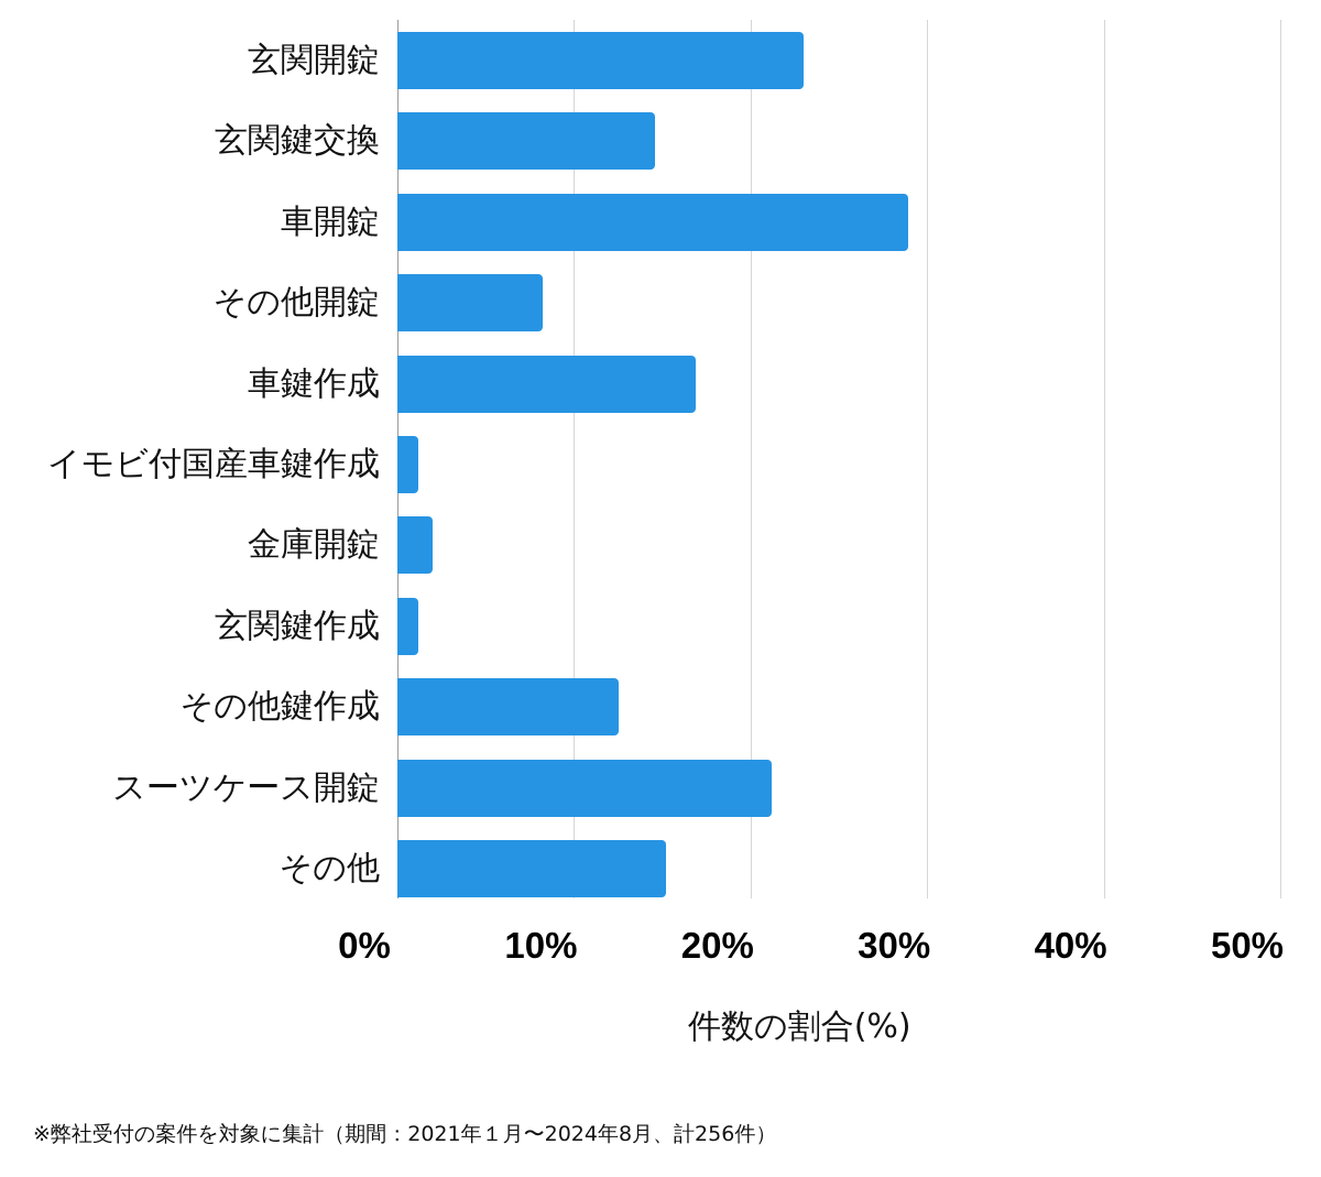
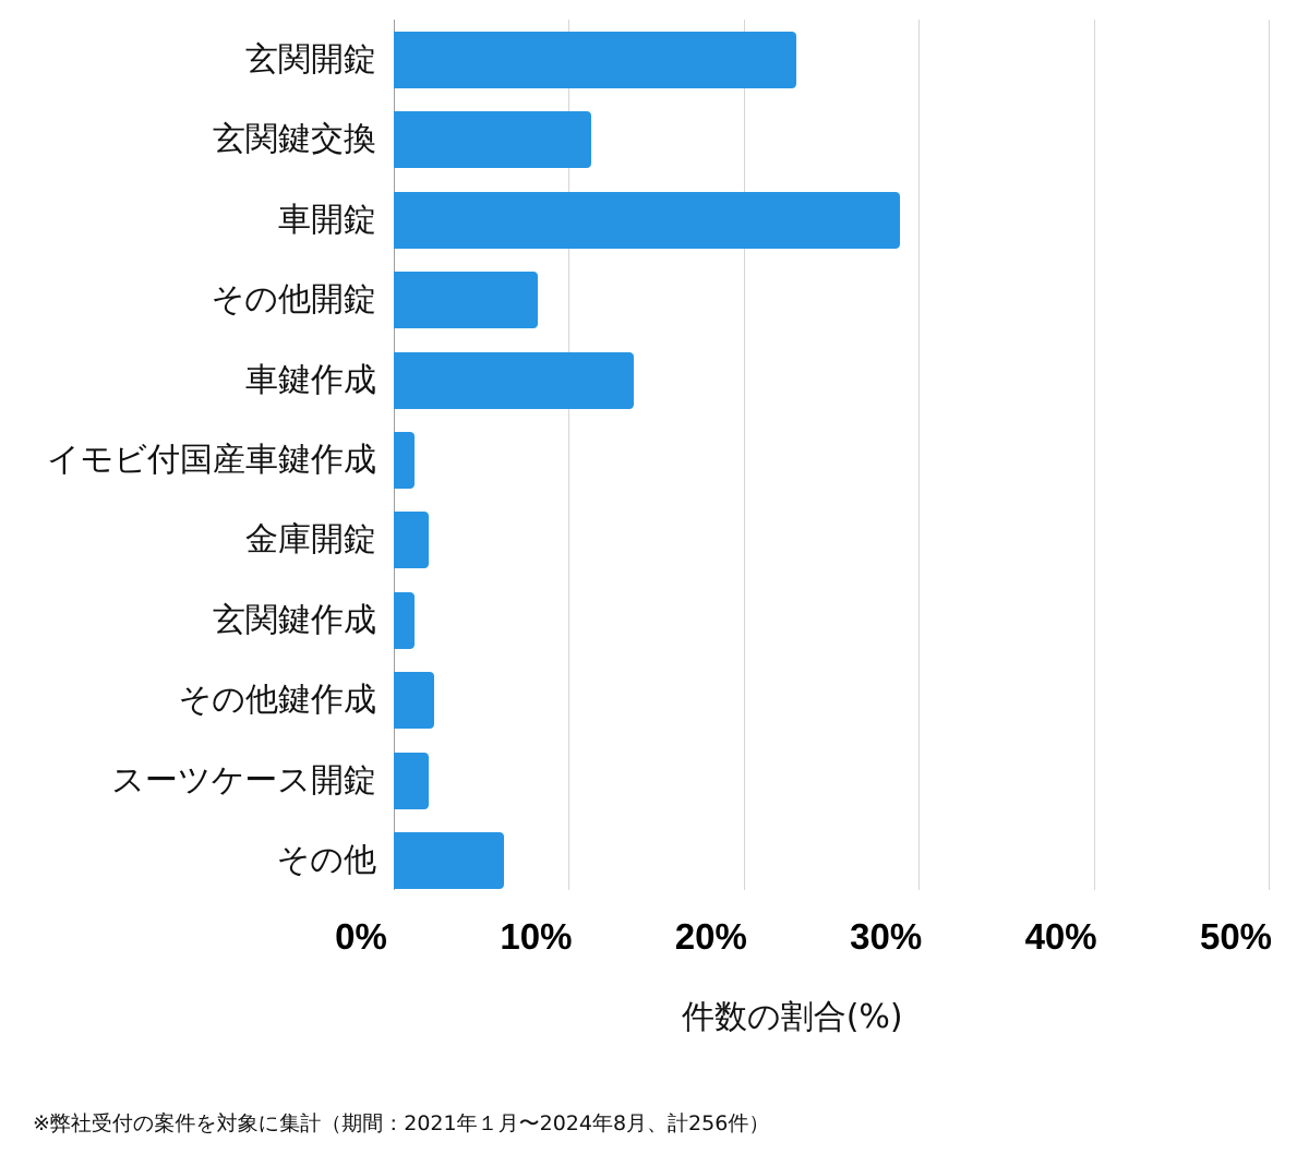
玄関鍵交換: 14.6% -> 11.3%
車鍵作成: 16.9% -> 13.7%
その他鍵作成: 12.5% -> 2.3%
スーツケース開錠: 21.2% -> 2.0%
その他: 15.2% -> 6.3%
